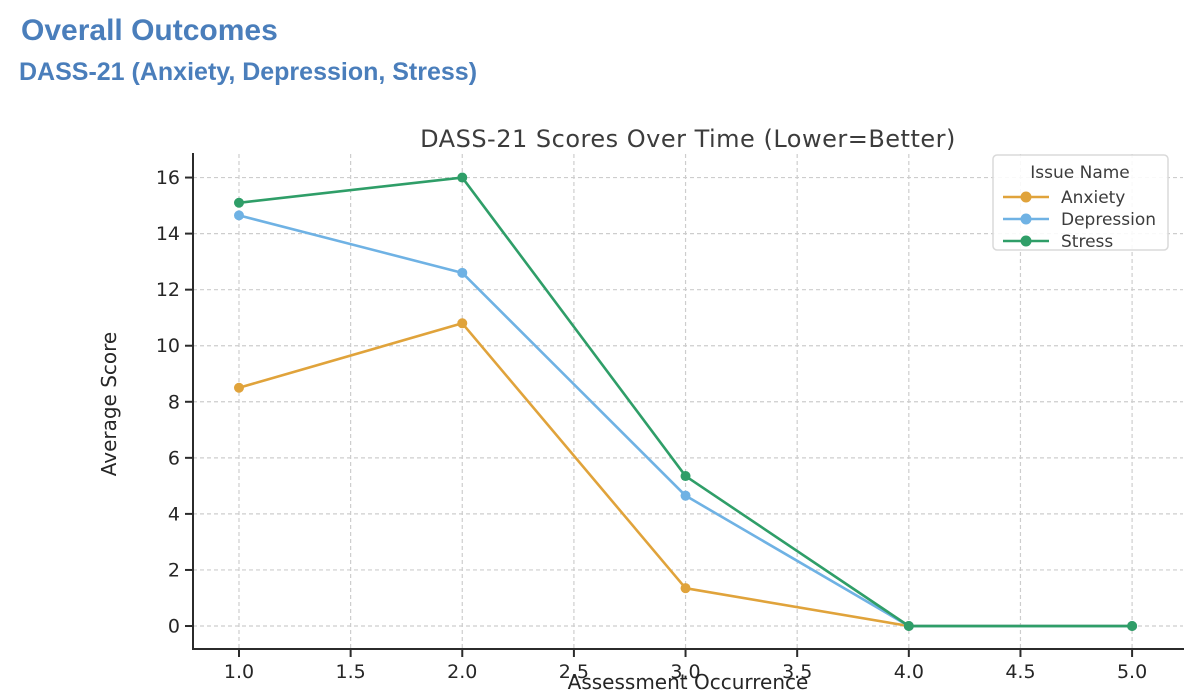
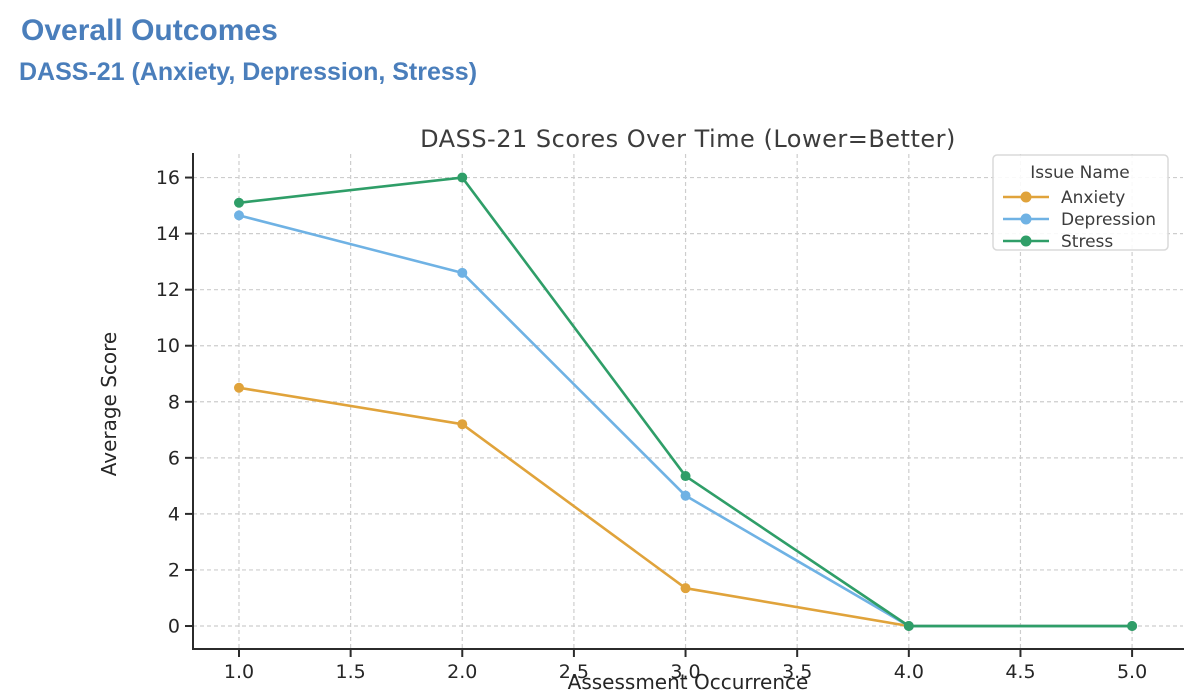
Anxiety/2: 10,8 -> 7,2
